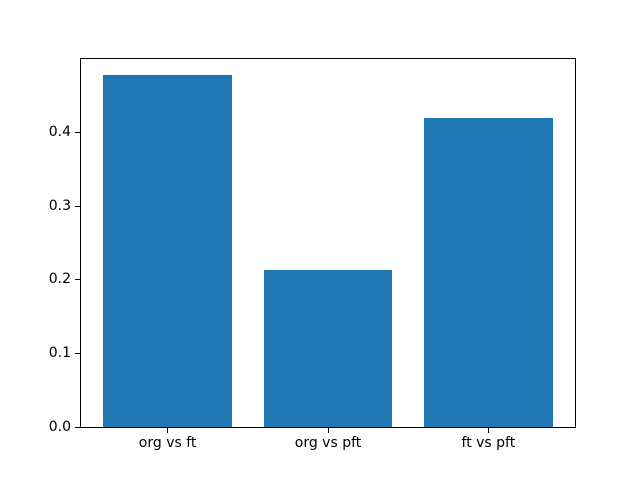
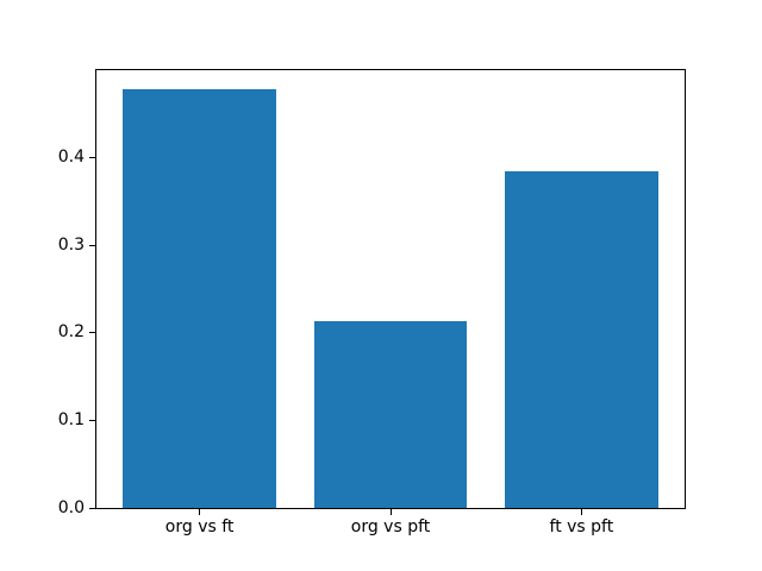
ft vs pft: 0.42 -> 0.39
